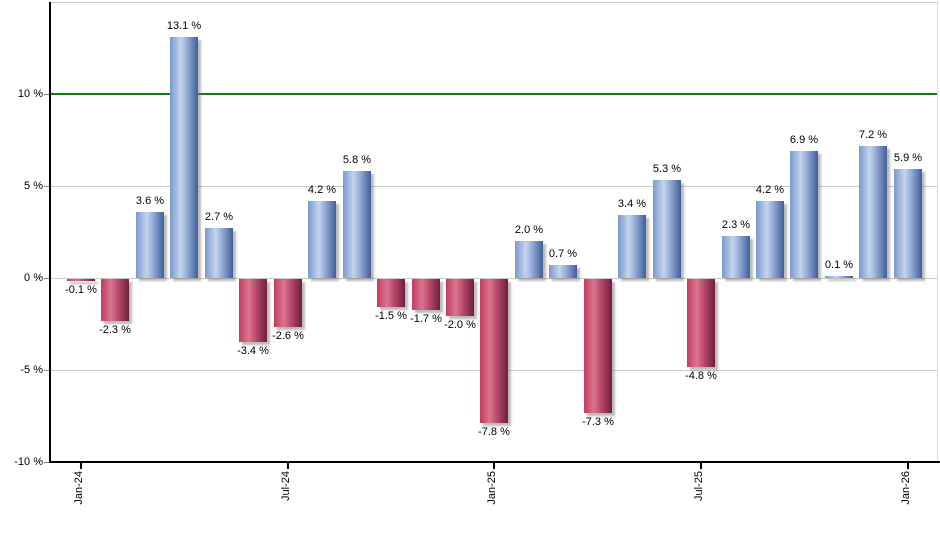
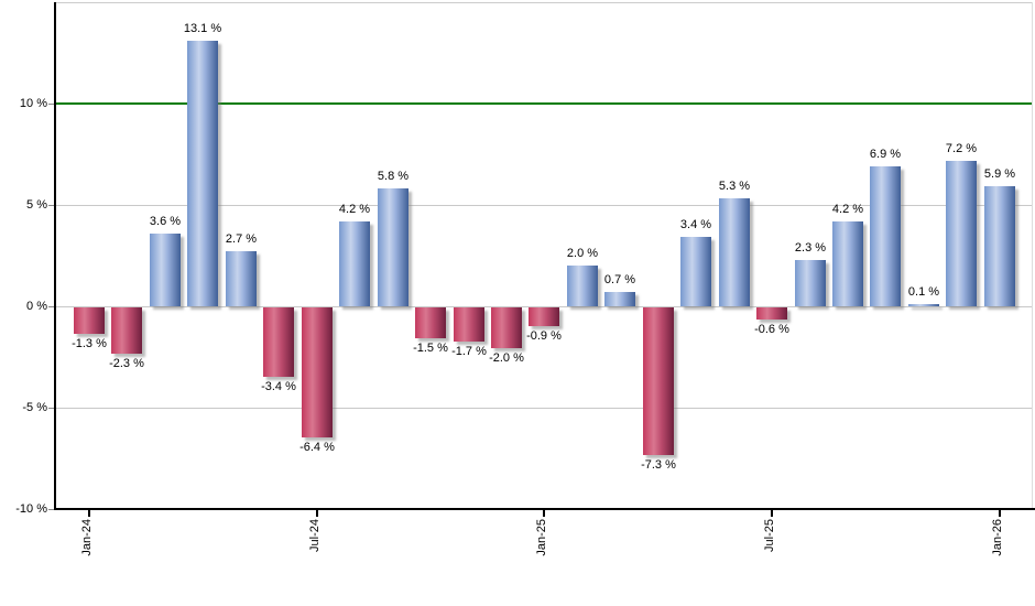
Jan-24: -0.1 -> -1.3
Jul-24: -2.6 -> -6.4
Jan-25: -7.8 -> -0.9
Jul-25: -4.8 -> -0.6
